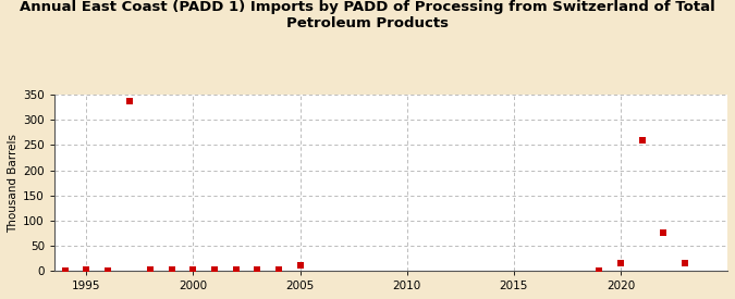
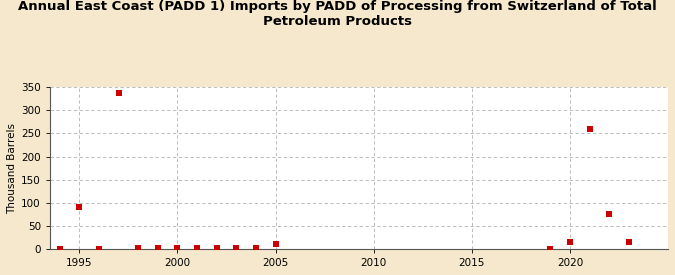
1995: 2 -> 90
